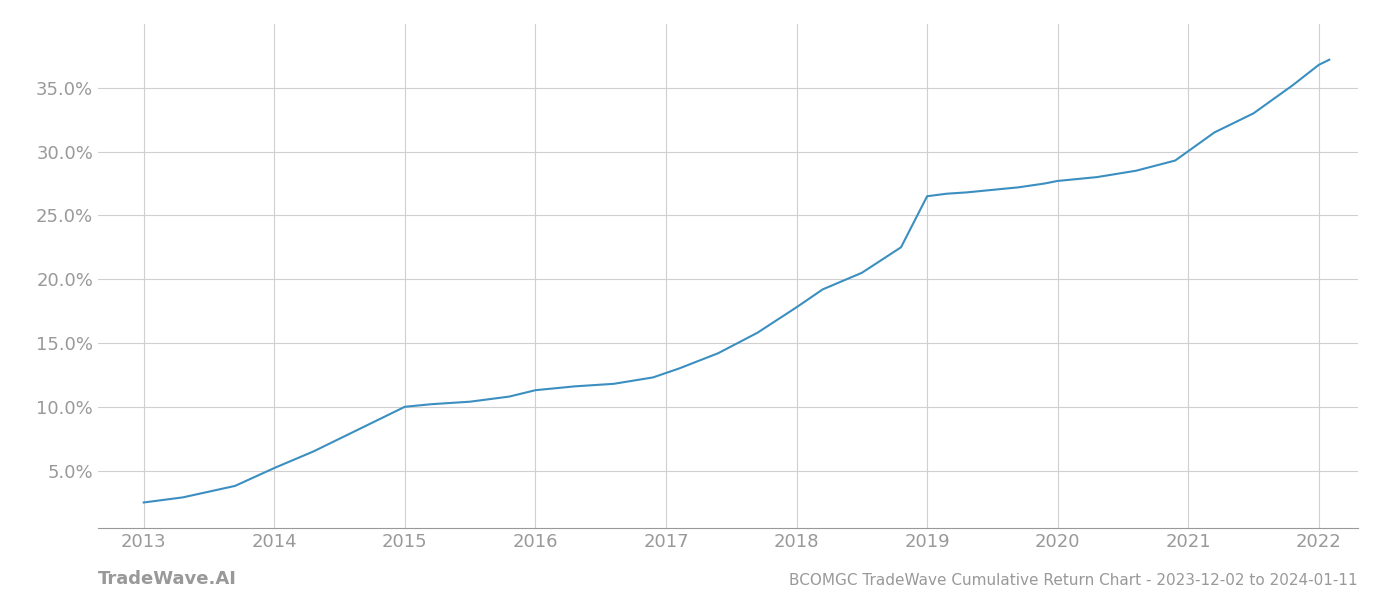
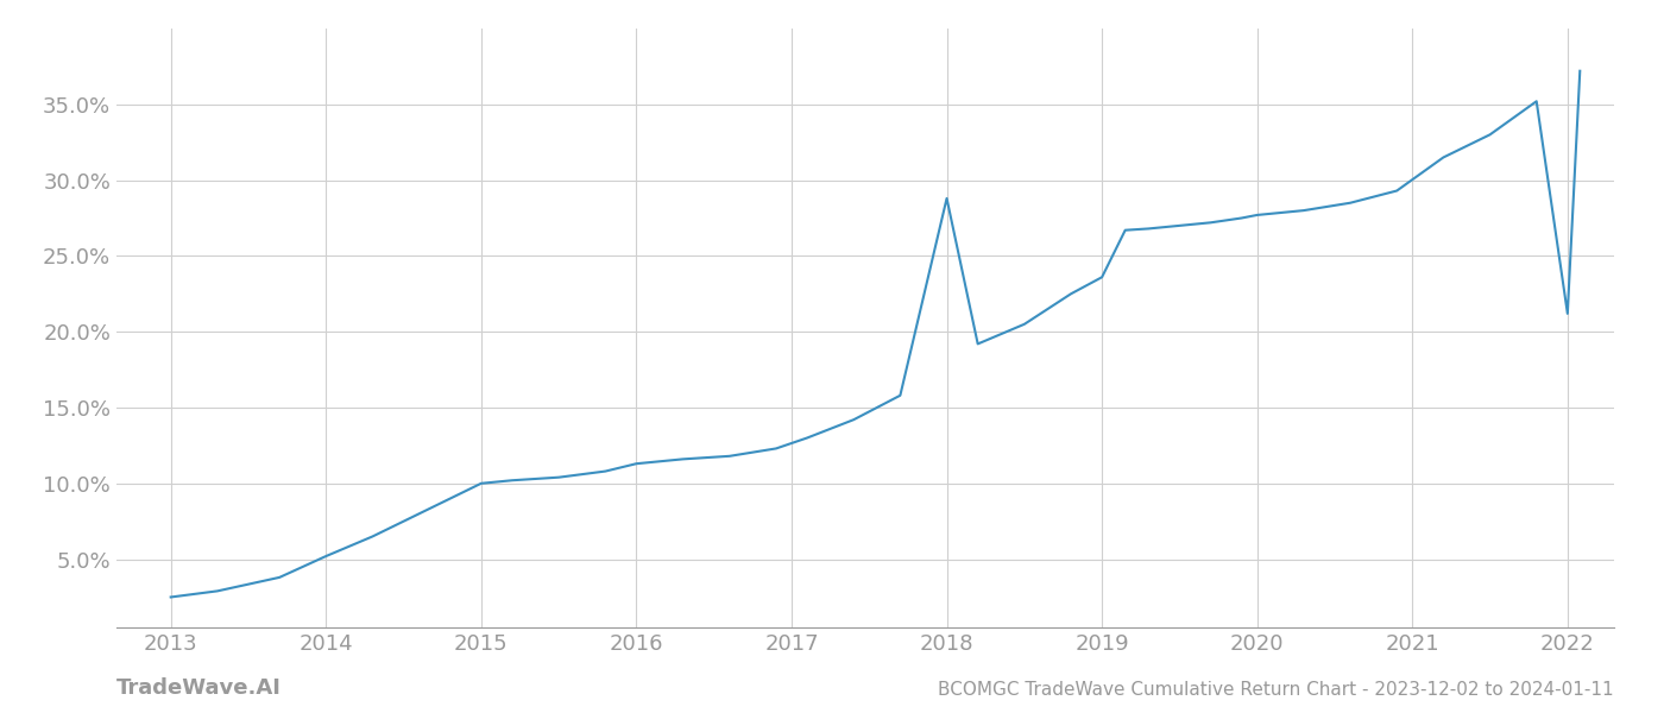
2018: 17.8% -> 28.8%
2019: 26.5% -> 23.6%
2022: 36.8% -> 21.2%
